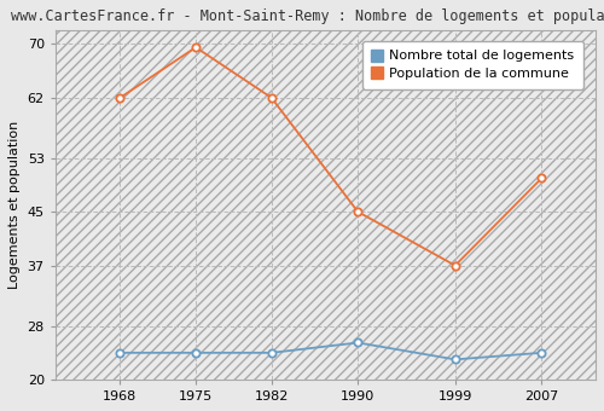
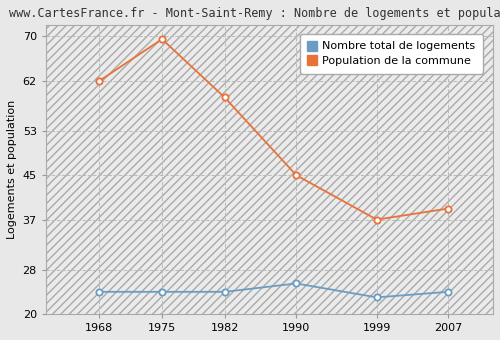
Population de la commune/1982: 62.0 -> 59.0
Population de la commune/2007: 50.0 -> 39.0
